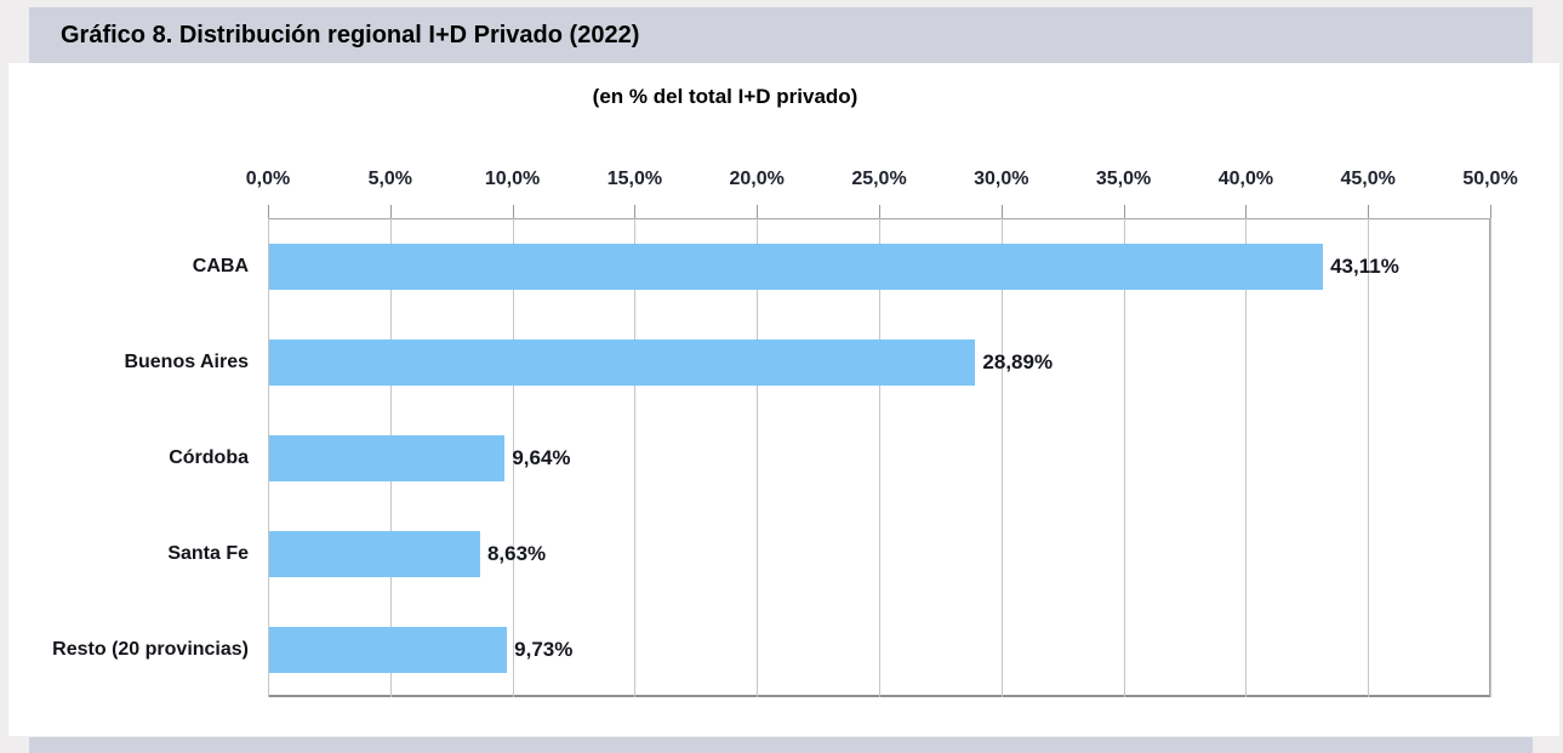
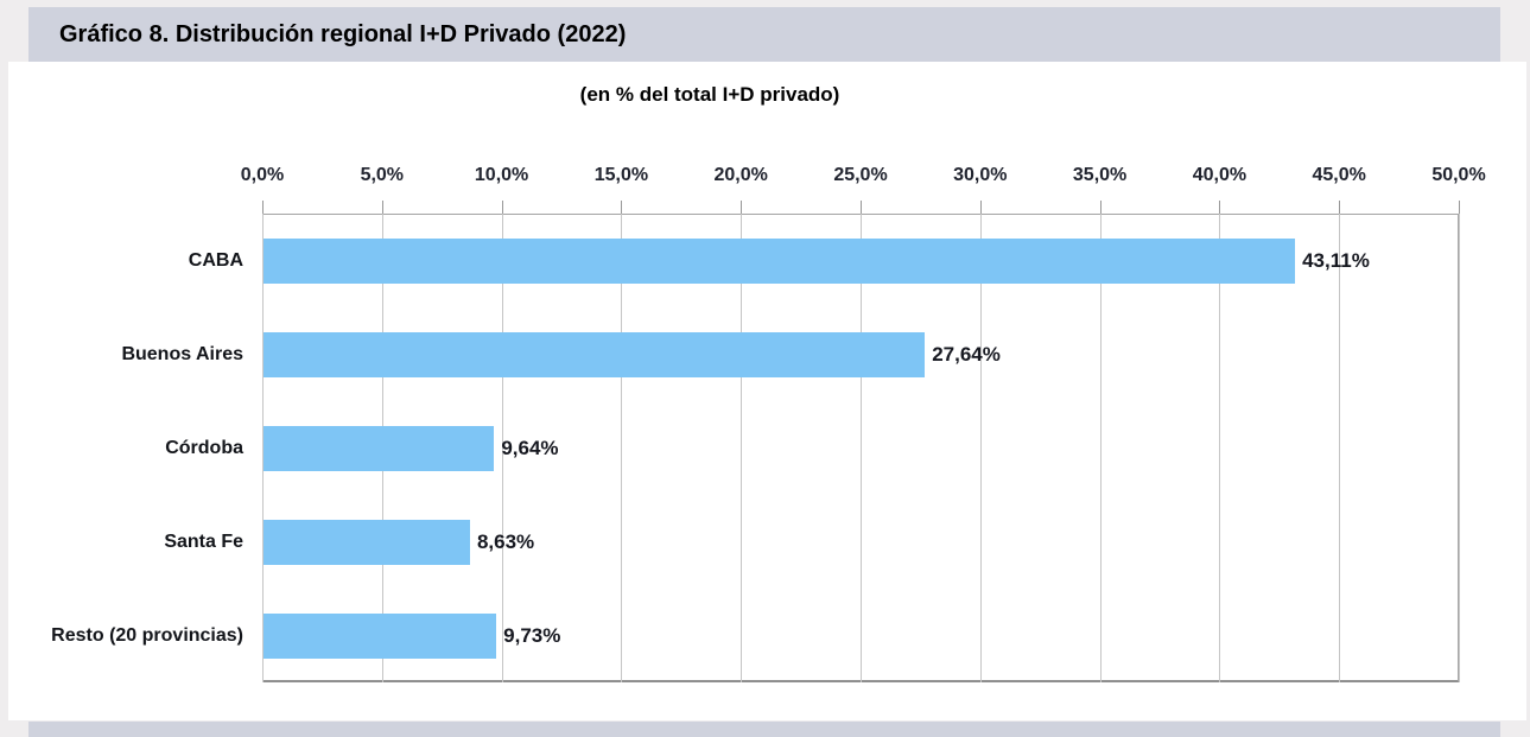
Buenos Aires: 28,89% -> 27,64%
